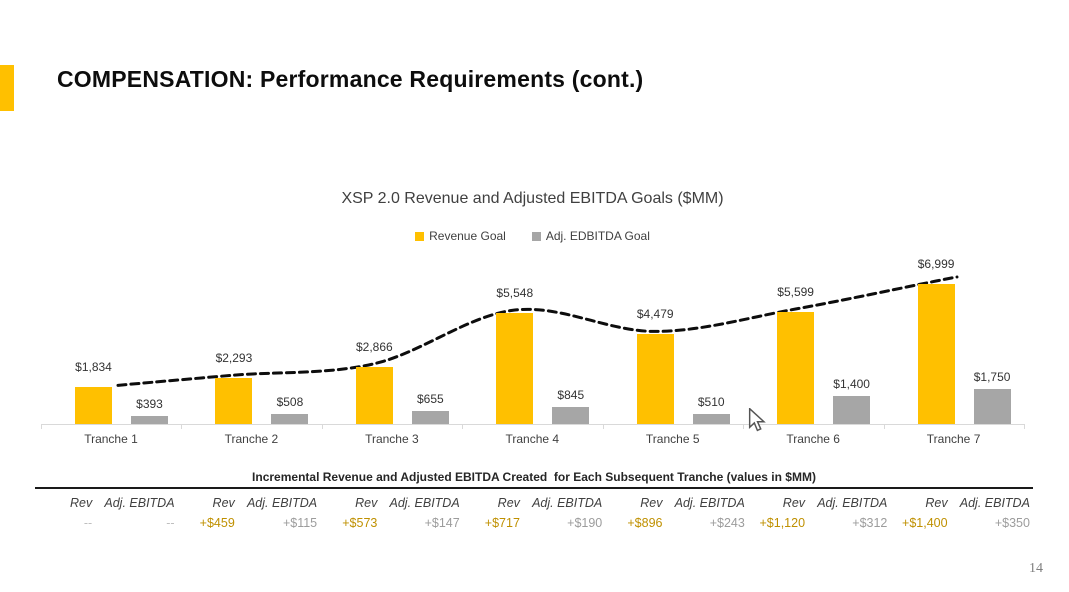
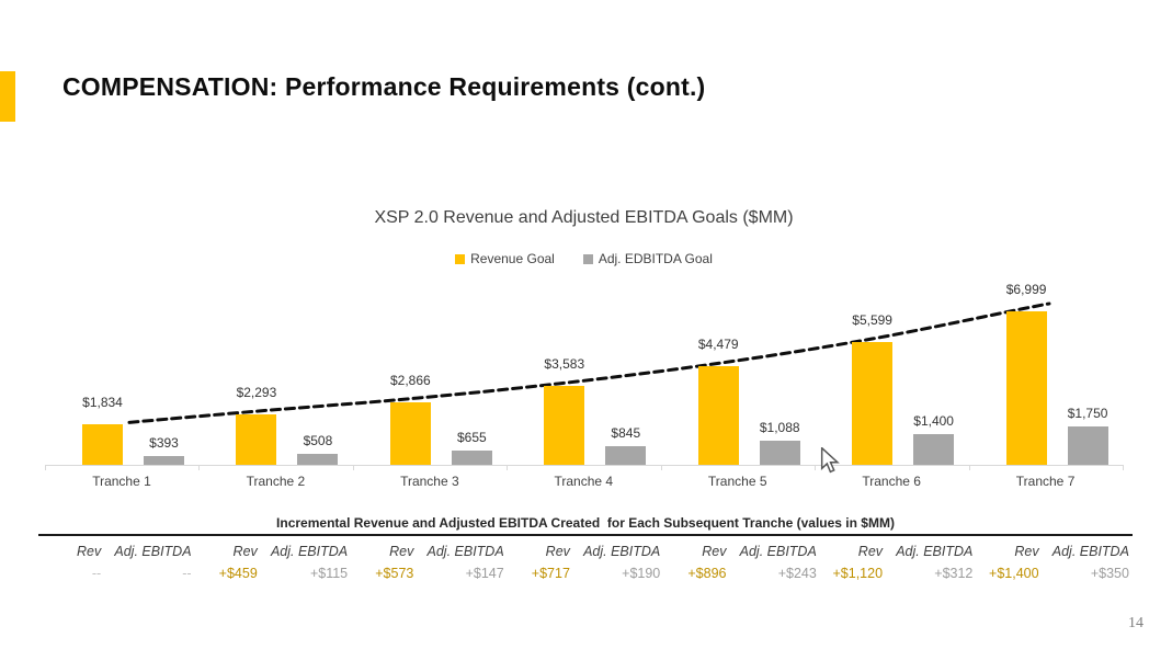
Revenue Goal/Tranche 4: $5,548 -> $3,583
Adj. EDBITDA Goal/Tranche 5: $510 -> $1,088
